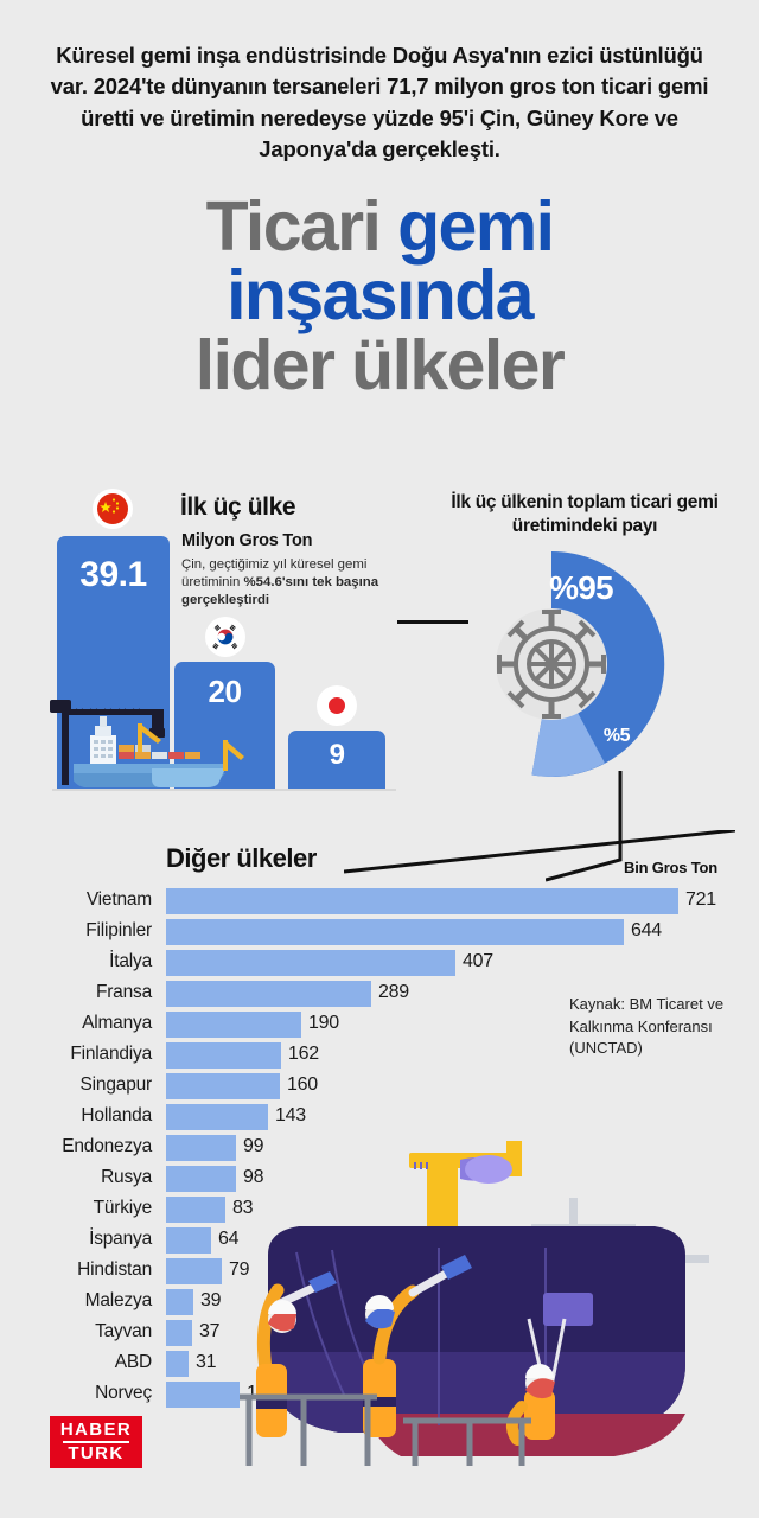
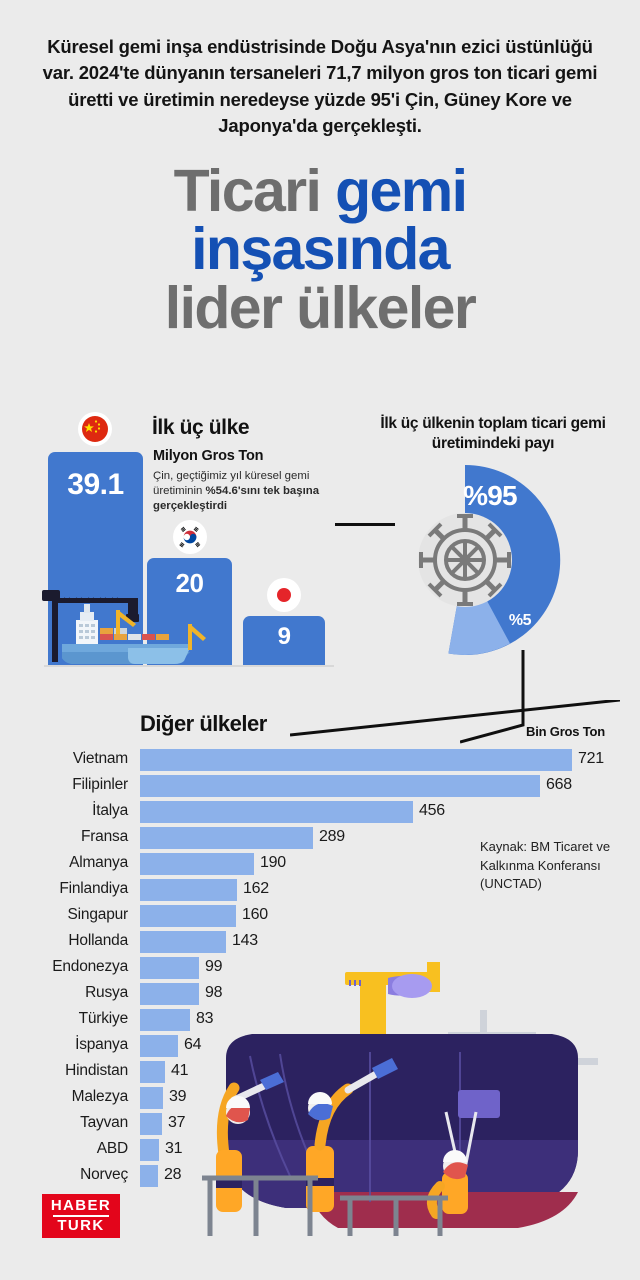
Diğer ülkeler/Filipinler: 644 -> 668
Diğer ülkeler/İtalya: 407 -> 456
Diğer ülkeler/Hindistan: 79 -> 41
Diğer ülkeler/Norveç: 103 -> 28
